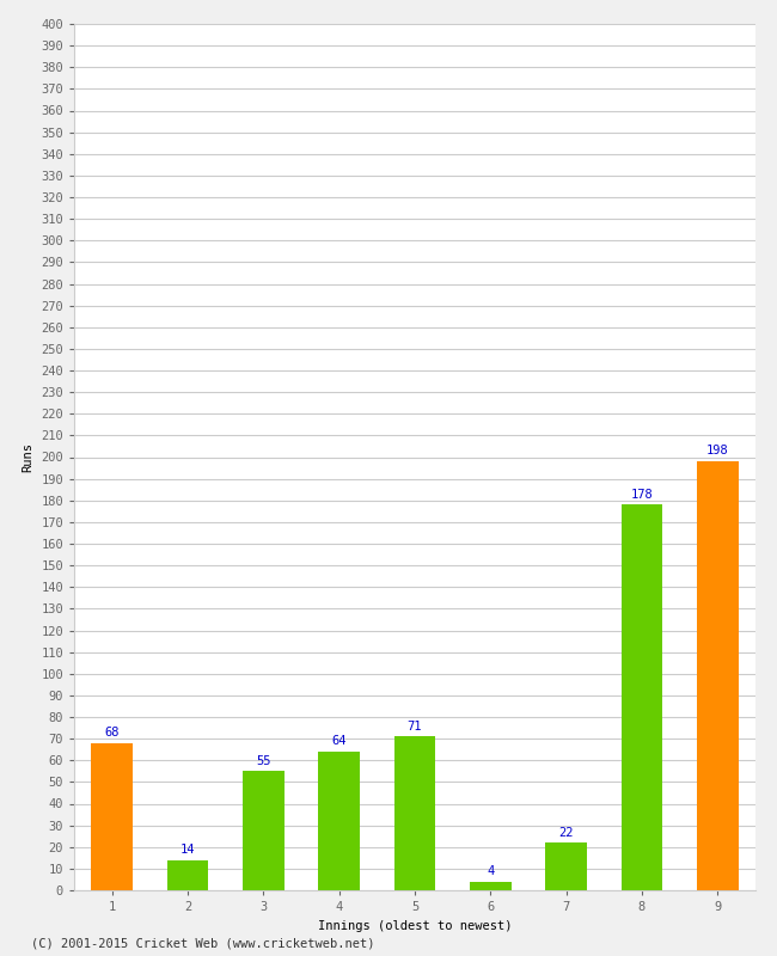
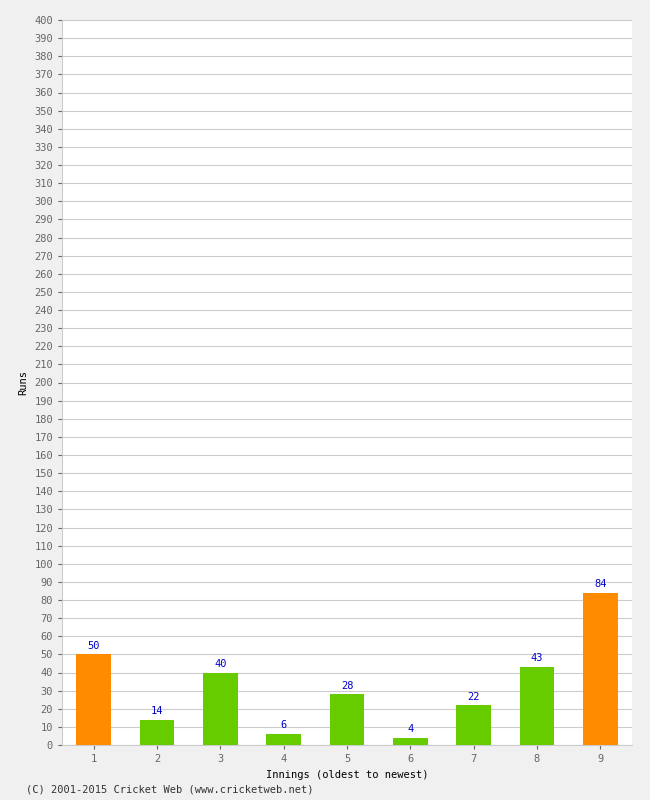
1: 68 -> 50
3: 55 -> 40
4: 64 -> 6
5: 71 -> 28
8: 178 -> 43
9: 198 -> 84
